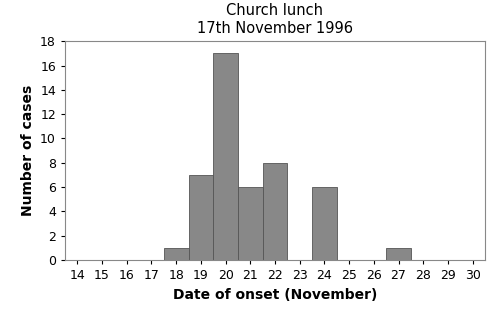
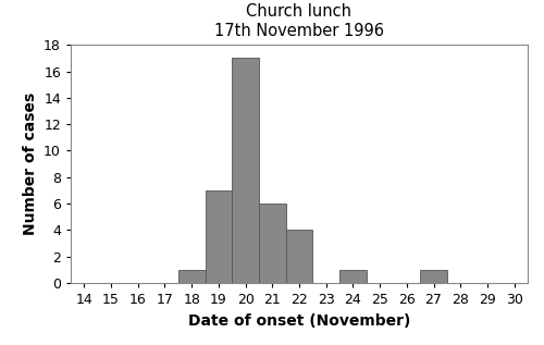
22: 8 -> 4
24: 6 -> 1
